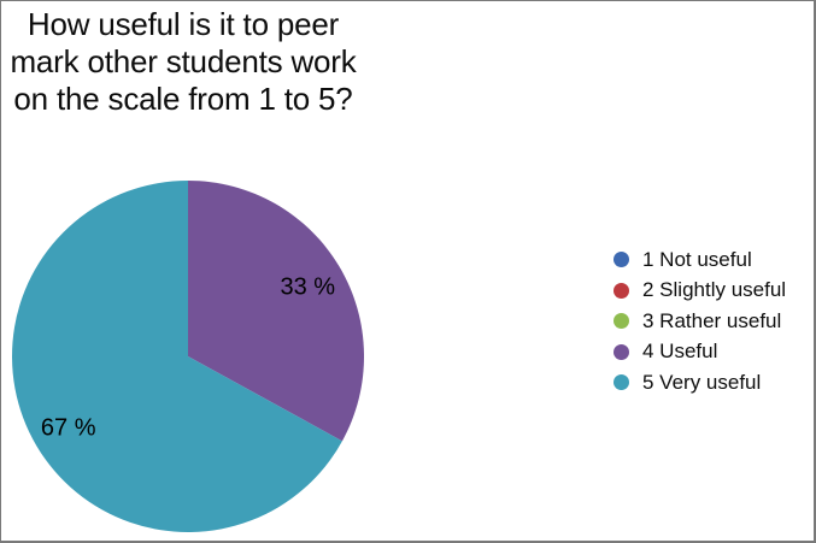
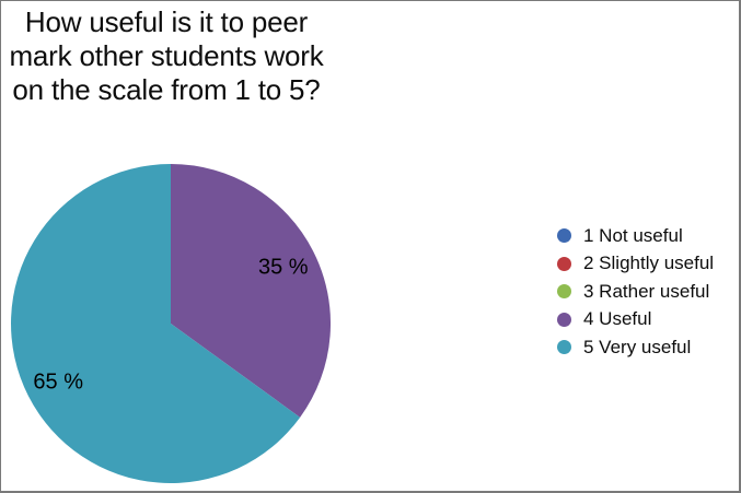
4 Useful: 33 -> 35
5 Very useful: 67 -> 65
